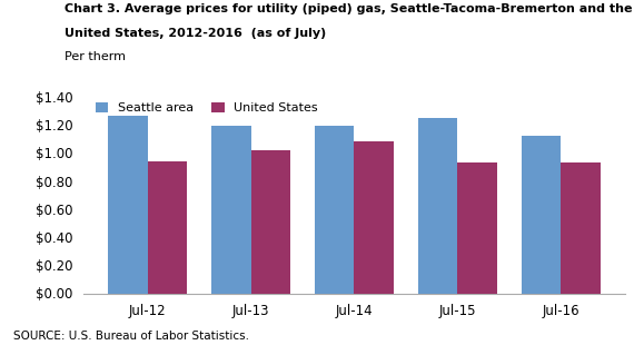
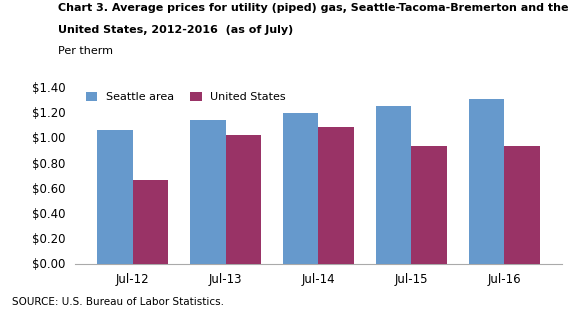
Seattle area/Jul-12: $1.26 -> $1.06
United States/Jul-12: $0.94 -> $0.66
Seattle area/Jul-13: $1.19 -> $1.14
Seattle area/Jul-16: $1.12 -> $1.30
